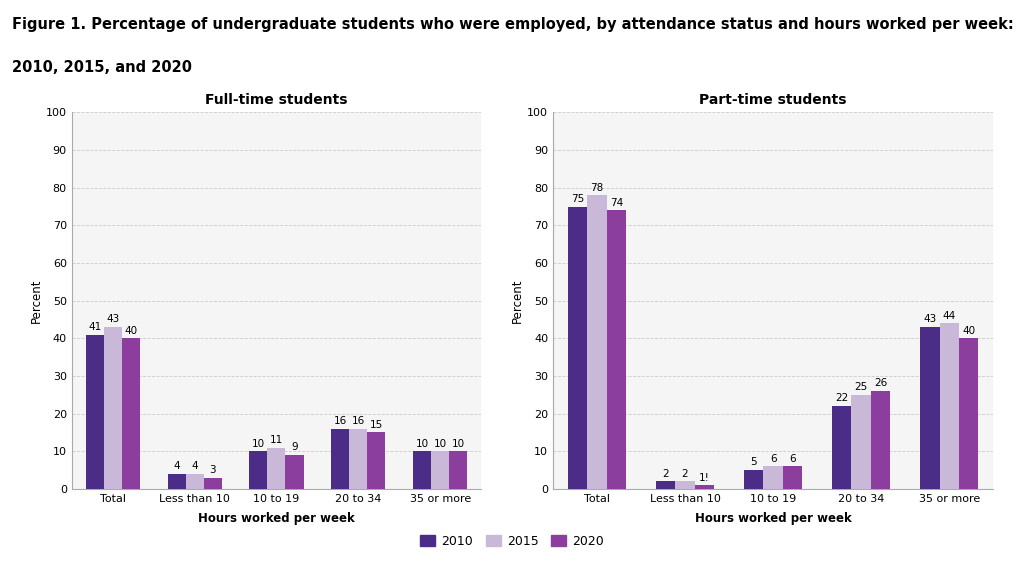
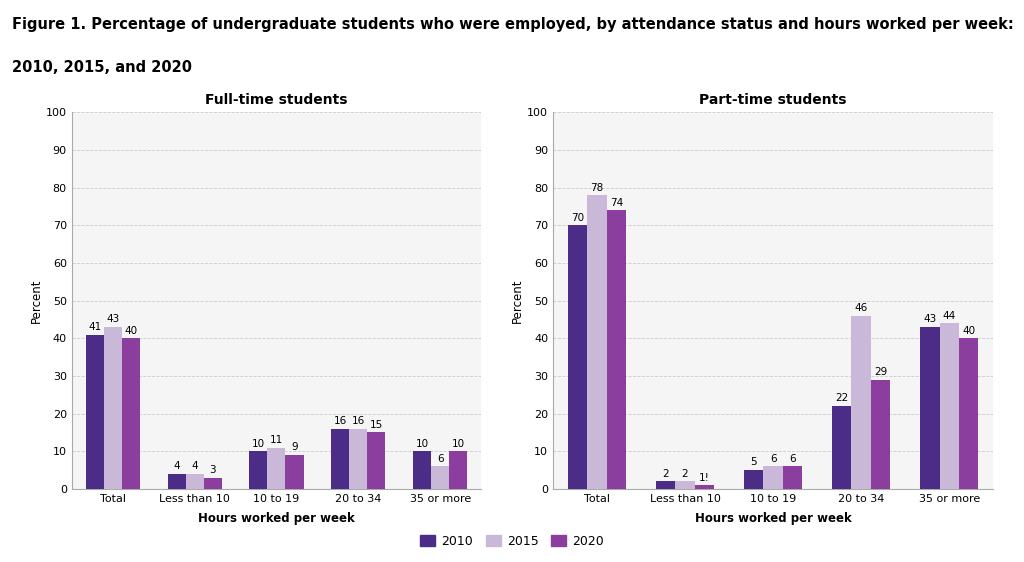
Full-time students/2015/35 or more: 10 -> 6
Part-time students/2010/Total: 75 -> 70
Part-time students/2015/20 to 34: 25 -> 46
Part-time students/2020/20 to 34: 26 -> 29
